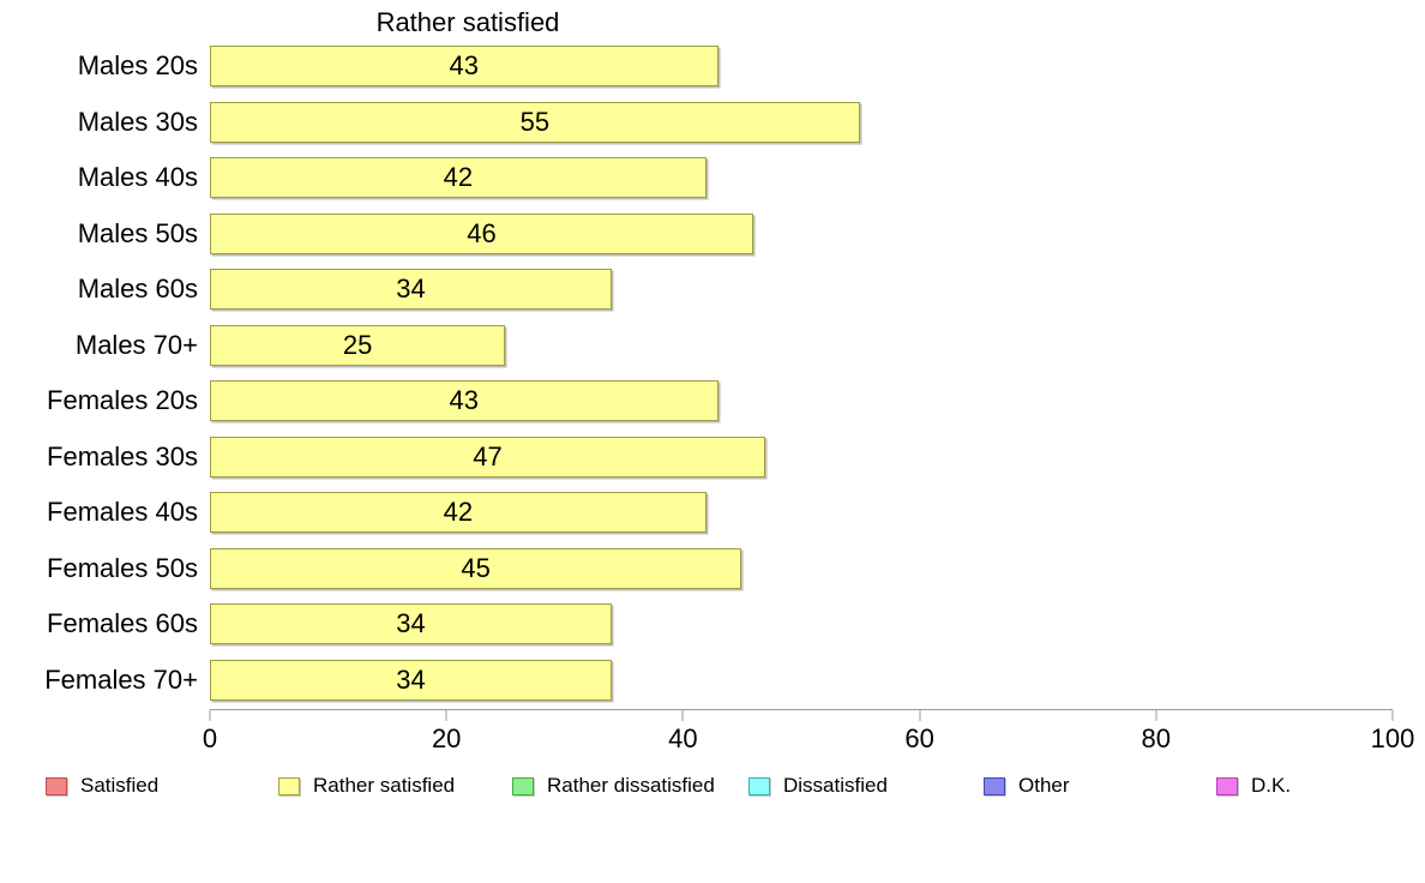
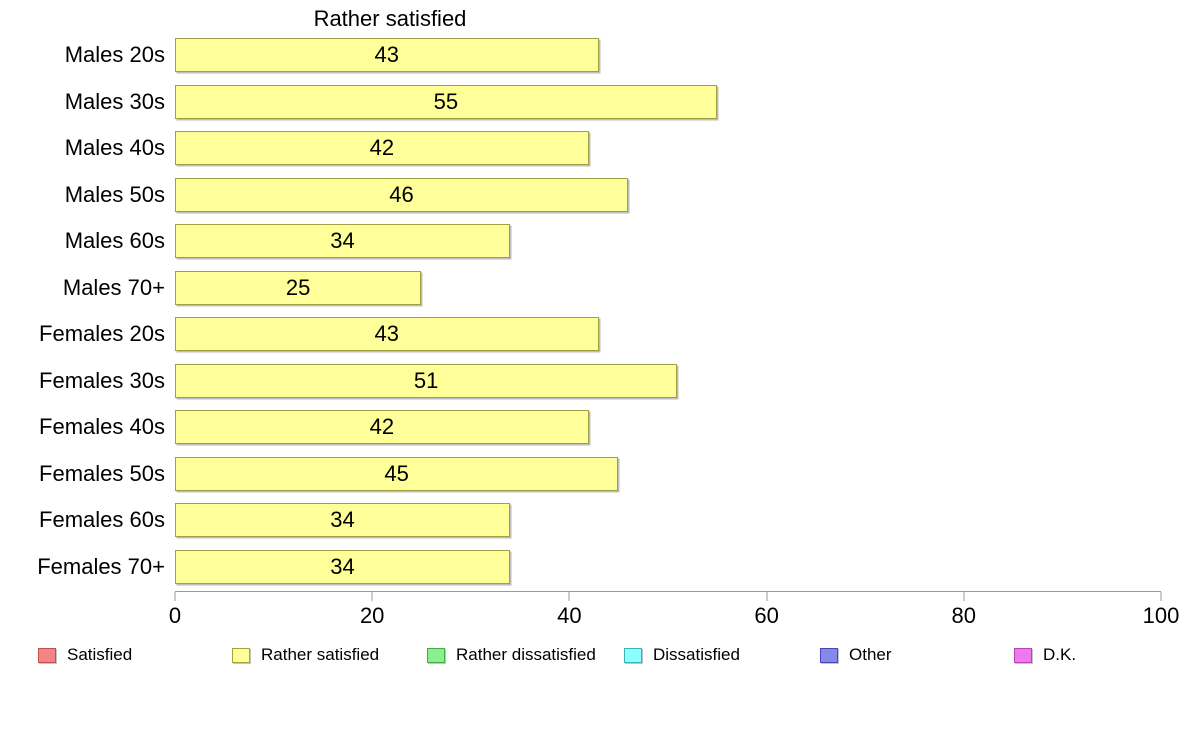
Females 30s: 47 -> 51
